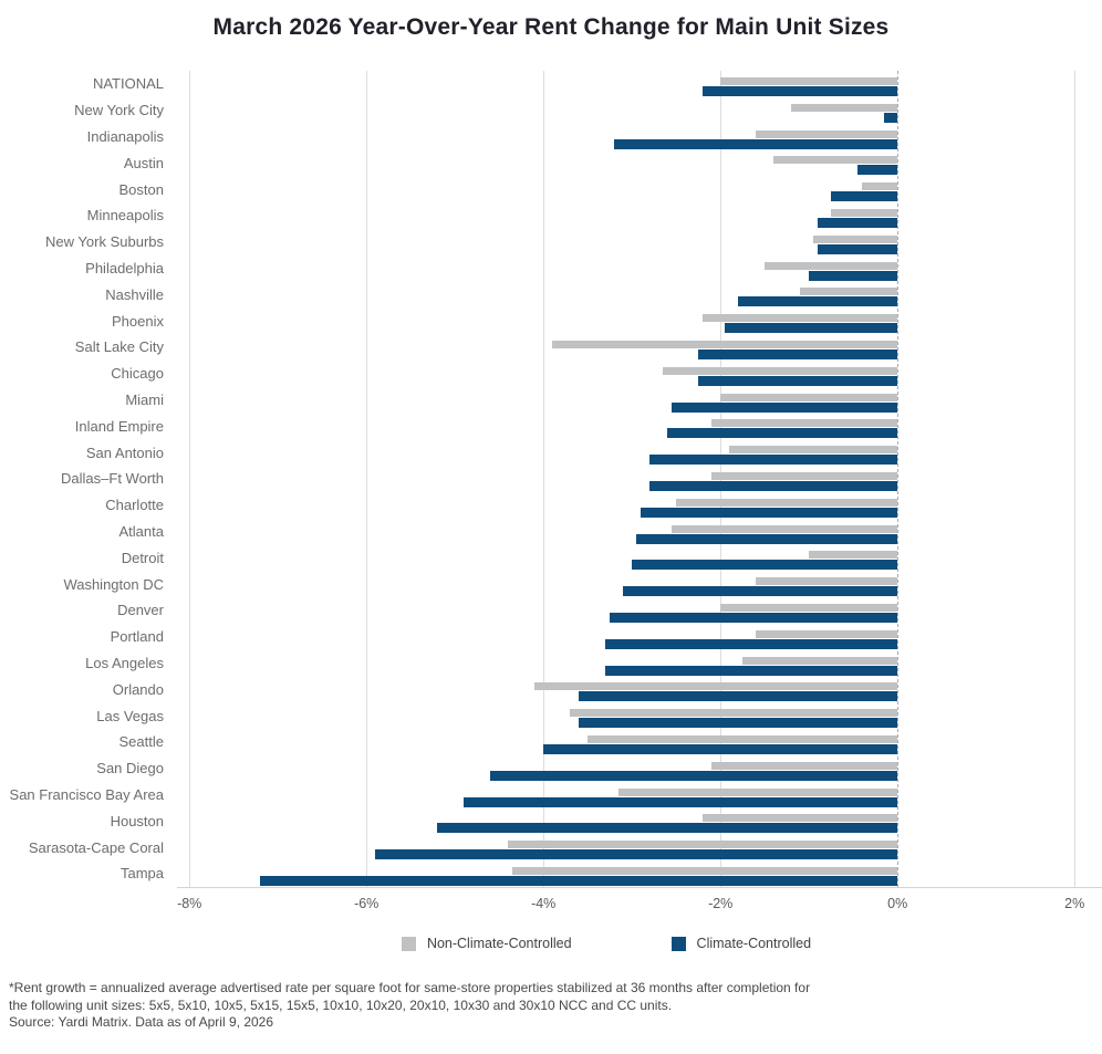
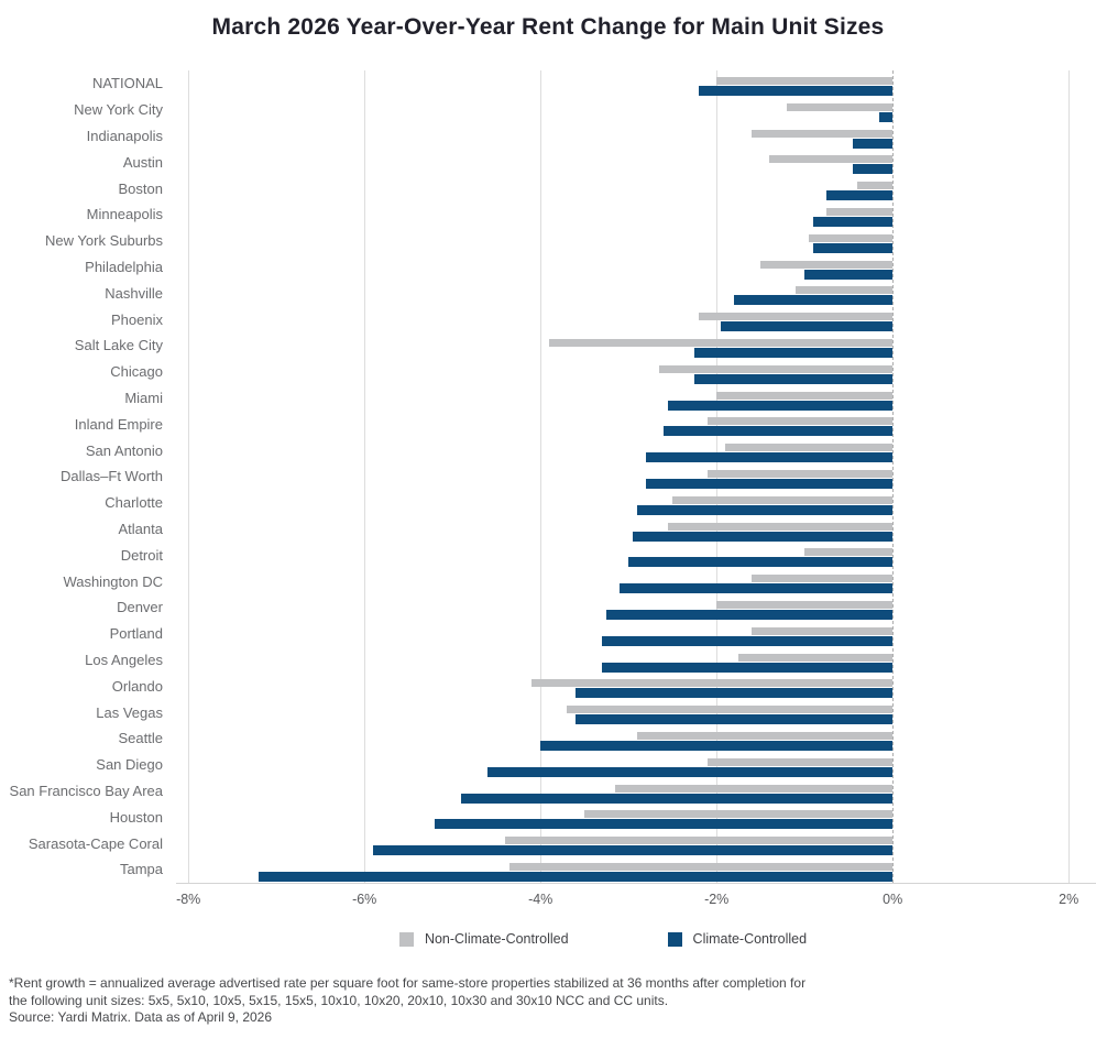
Climate-Controlled/Indianapolis: -3.2% -> -0.5%
Non-Climate-Controlled/Seattle: -3.5% -> -2.9%
Non-Climate-Controlled/Houston: -2.2% -> -3.5%
